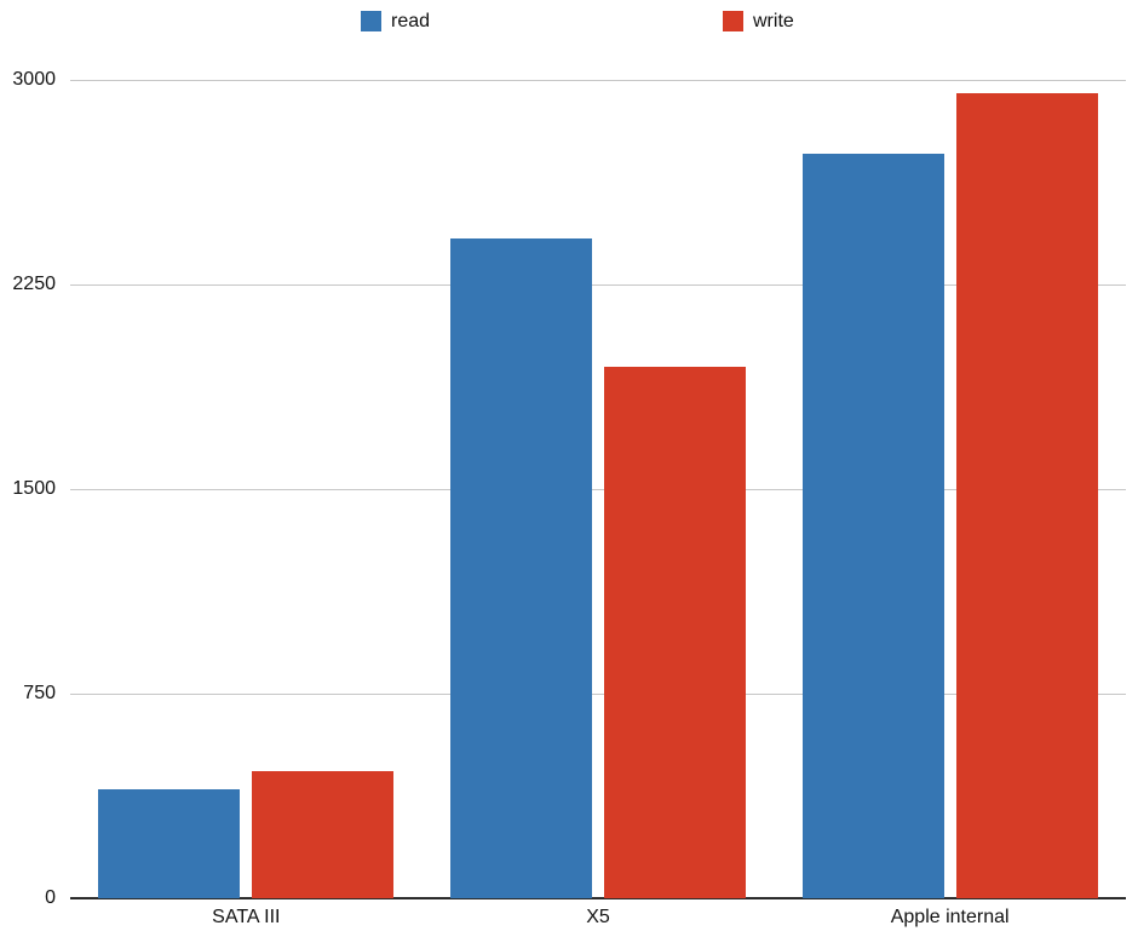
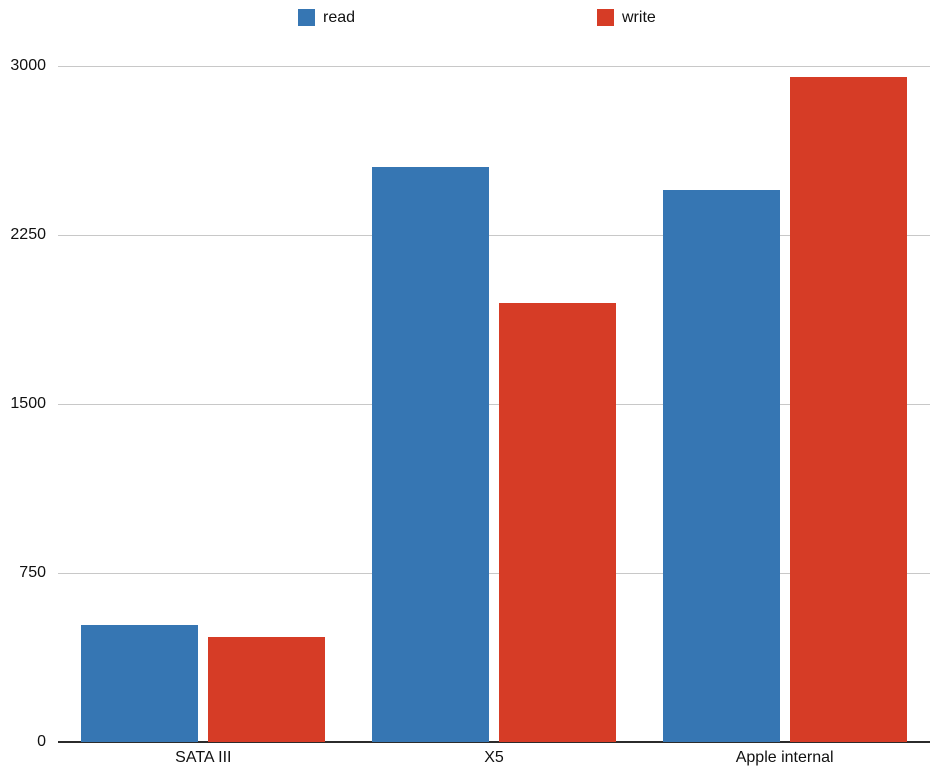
read/SATA III: 400 -> 520
read/X5: 2420 -> 2550
read/Apple internal: 2730 -> 2450
